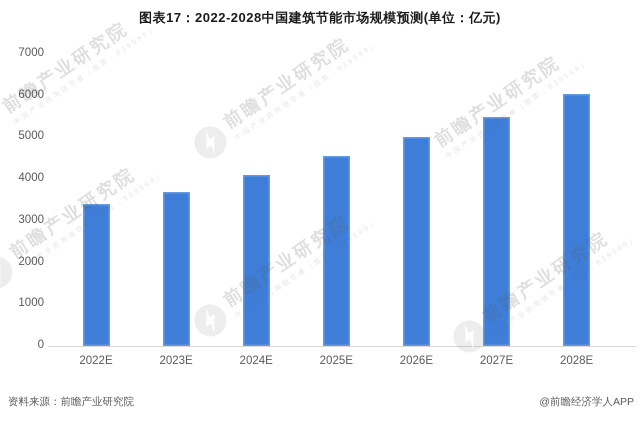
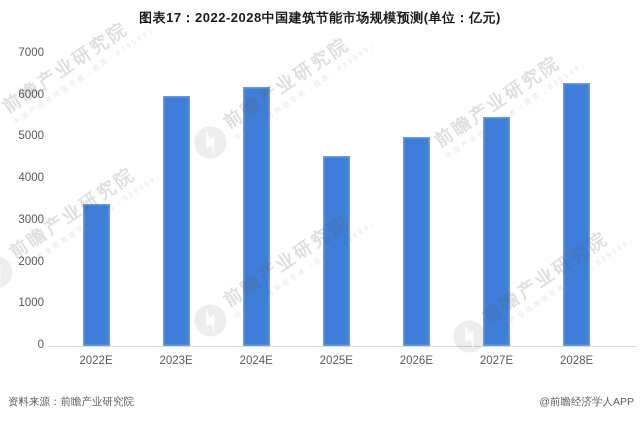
2023E: 3700 -> 6000
2024E: 4100 -> 6200
2028E: 6000 -> 6300
